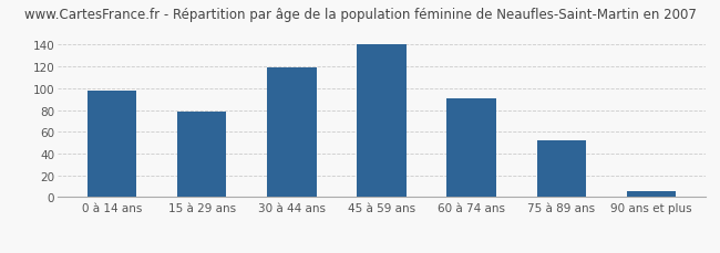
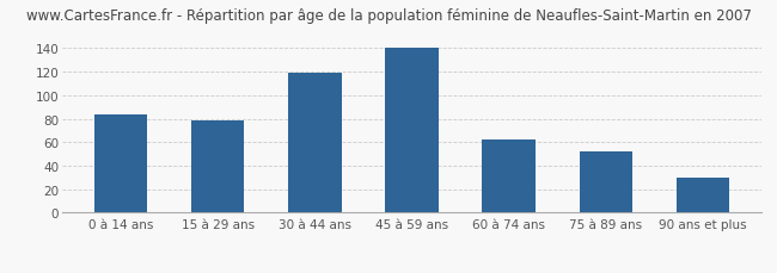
0 à 14 ans: 98 -> 84
60 à 74 ans: 91 -> 62
90 ans et plus: 5 -> 30
